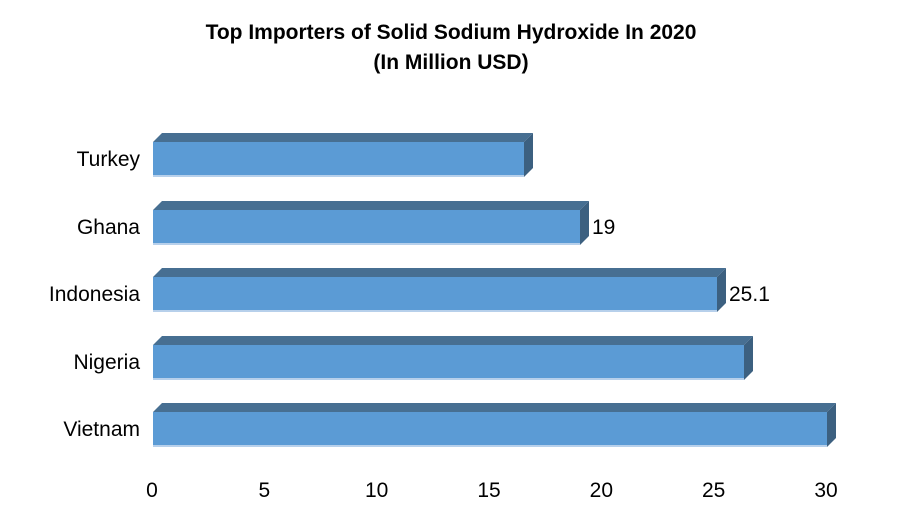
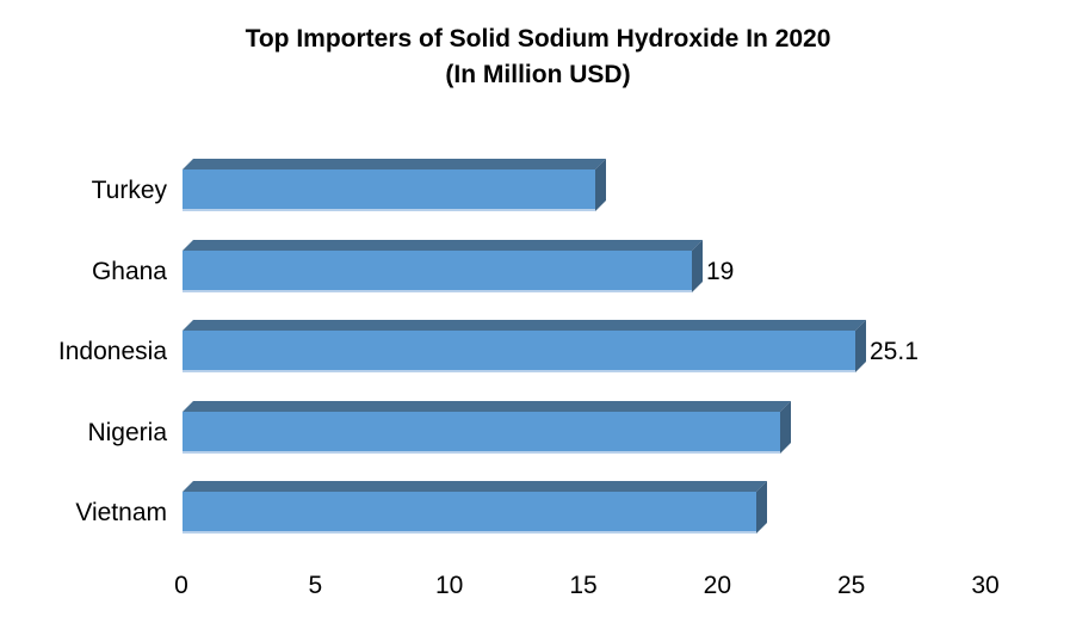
Turkey: 16.5 -> 15.4
Nigeria: 26.3 -> 22.3
Vietnam: 30.0 -> 21.4
